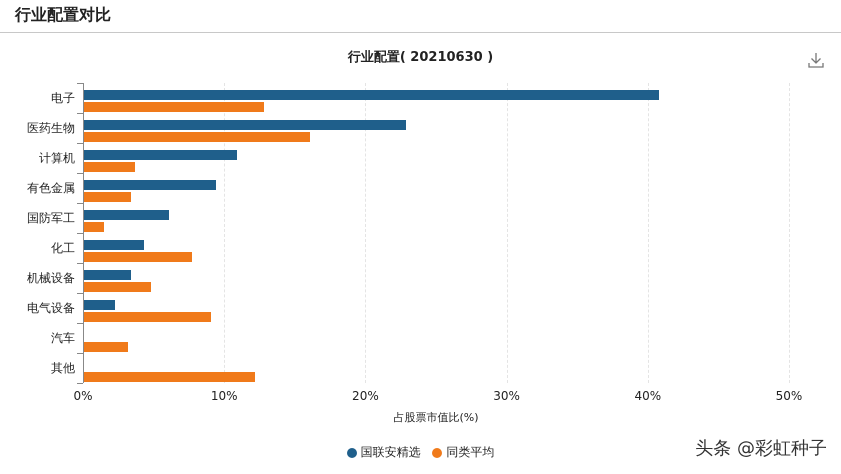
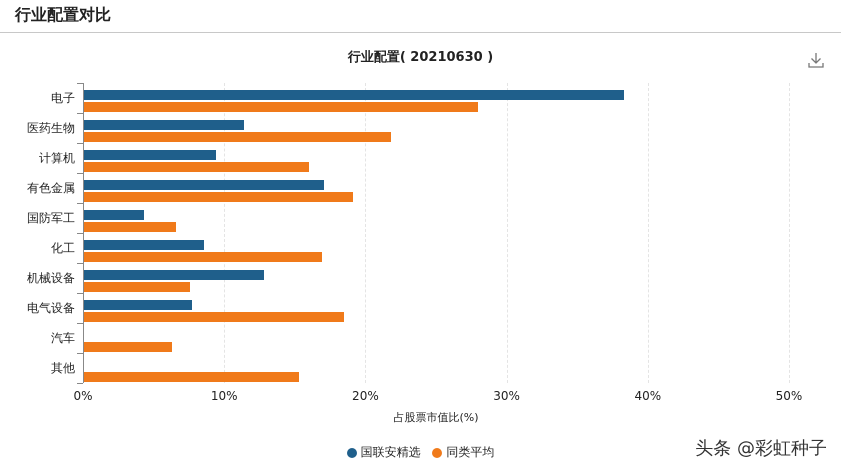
国联安精选/电子: 40.8% -> 38.3%
同类平均/电子: 12.8% -> 28.0%
国联安精选/医药生物: 22.9% -> 11.4%
同类平均/医药生物: 16.1% -> 21.8%
国联安精选/计算机: 10.9% -> 9.4%
同类平均/计算机: 3.7% -> 16.0%
国联安精选/有色金属: 9.4% -> 17.1%
同类平均/有色金属: 3.4% -> 19.1%
国联安精选/国防军工: 6.1% -> 4.3%
同类平均/国防军工: 1.5% -> 6.6%
国联安精选/化工: 4.3% -> 8.6%
同类平均/化工: 7.7% -> 16.9%
国联安精选/机械设备: 3.4% -> 12.8%
同类平均/机械设备: 4.8% -> 7.6%
国联安精选/电气设备: 2.3% -> 7.7%
同类平均/电气设备: 9.1% -> 18.5%
同类平均/汽车: 3.2% -> 6.3%
同类平均/其他: 12.2% -> 15.3%
